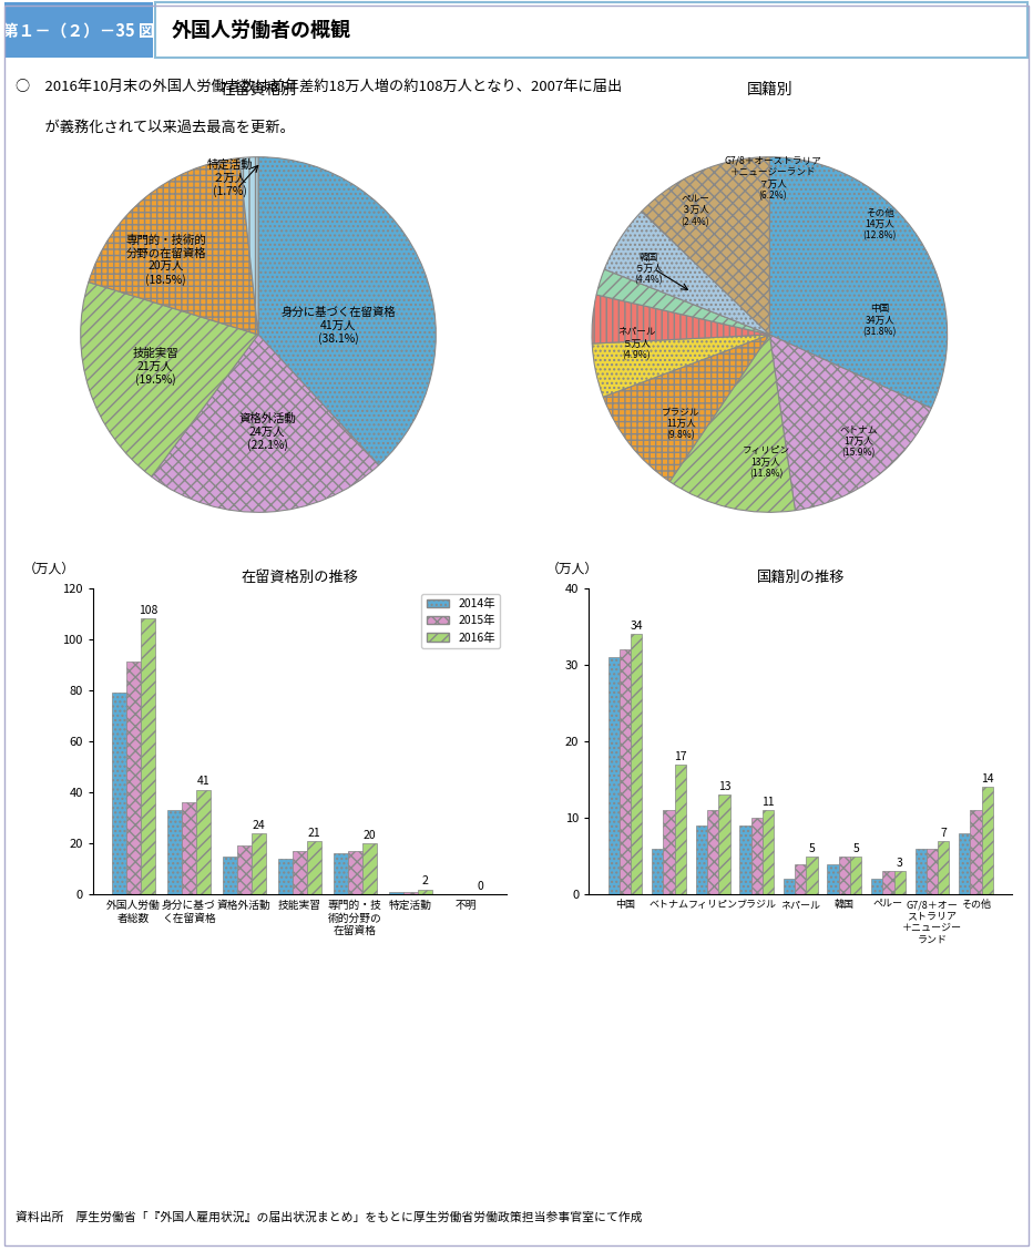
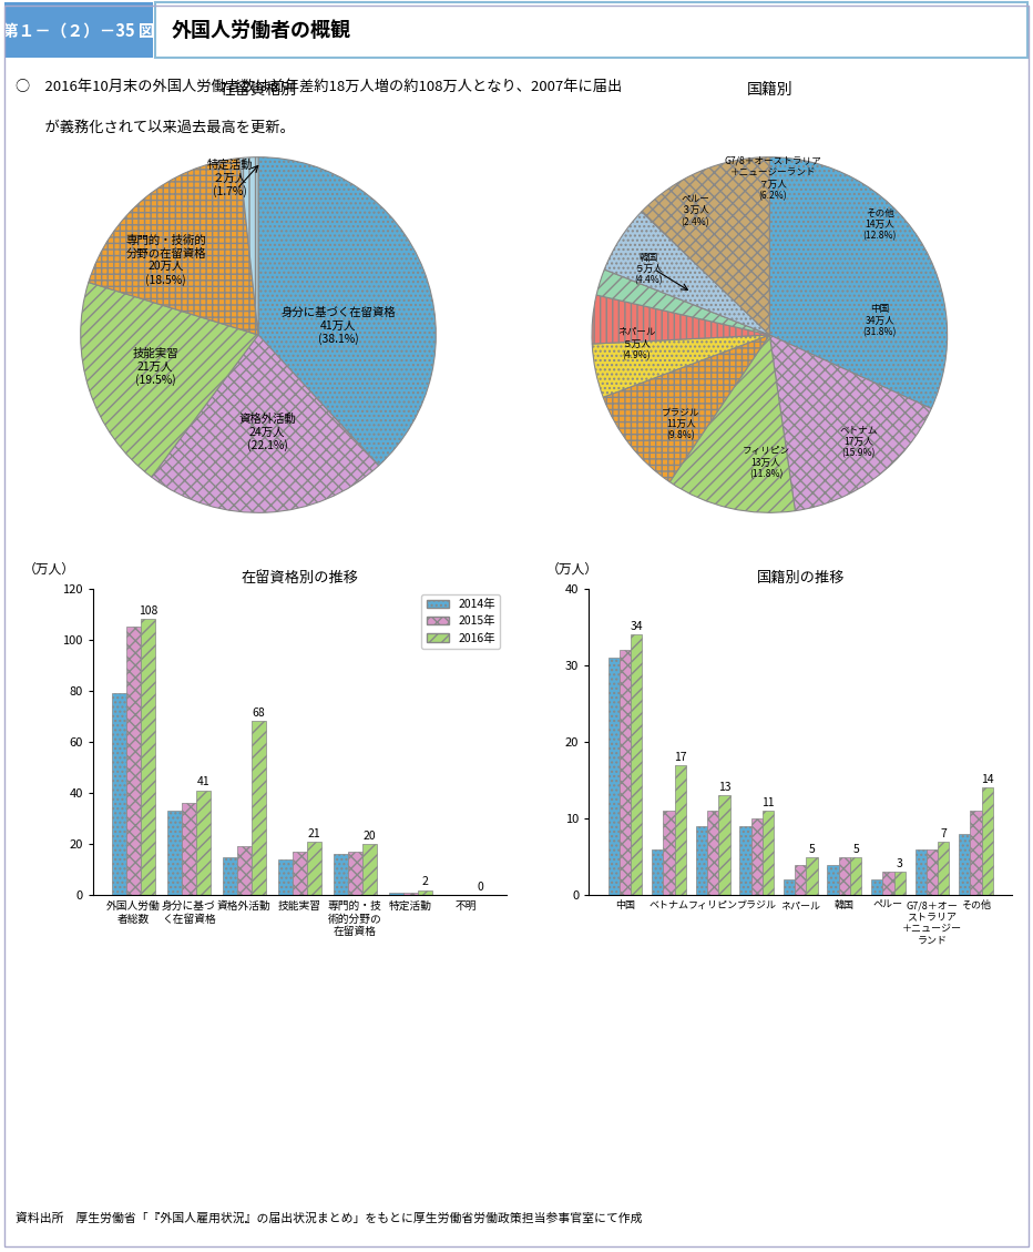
在留資格別の推移/2015年/外国人労働 者総数: 91 -> 105
在留資格別の推移/2016年/資格外活動: 24 -> 68
